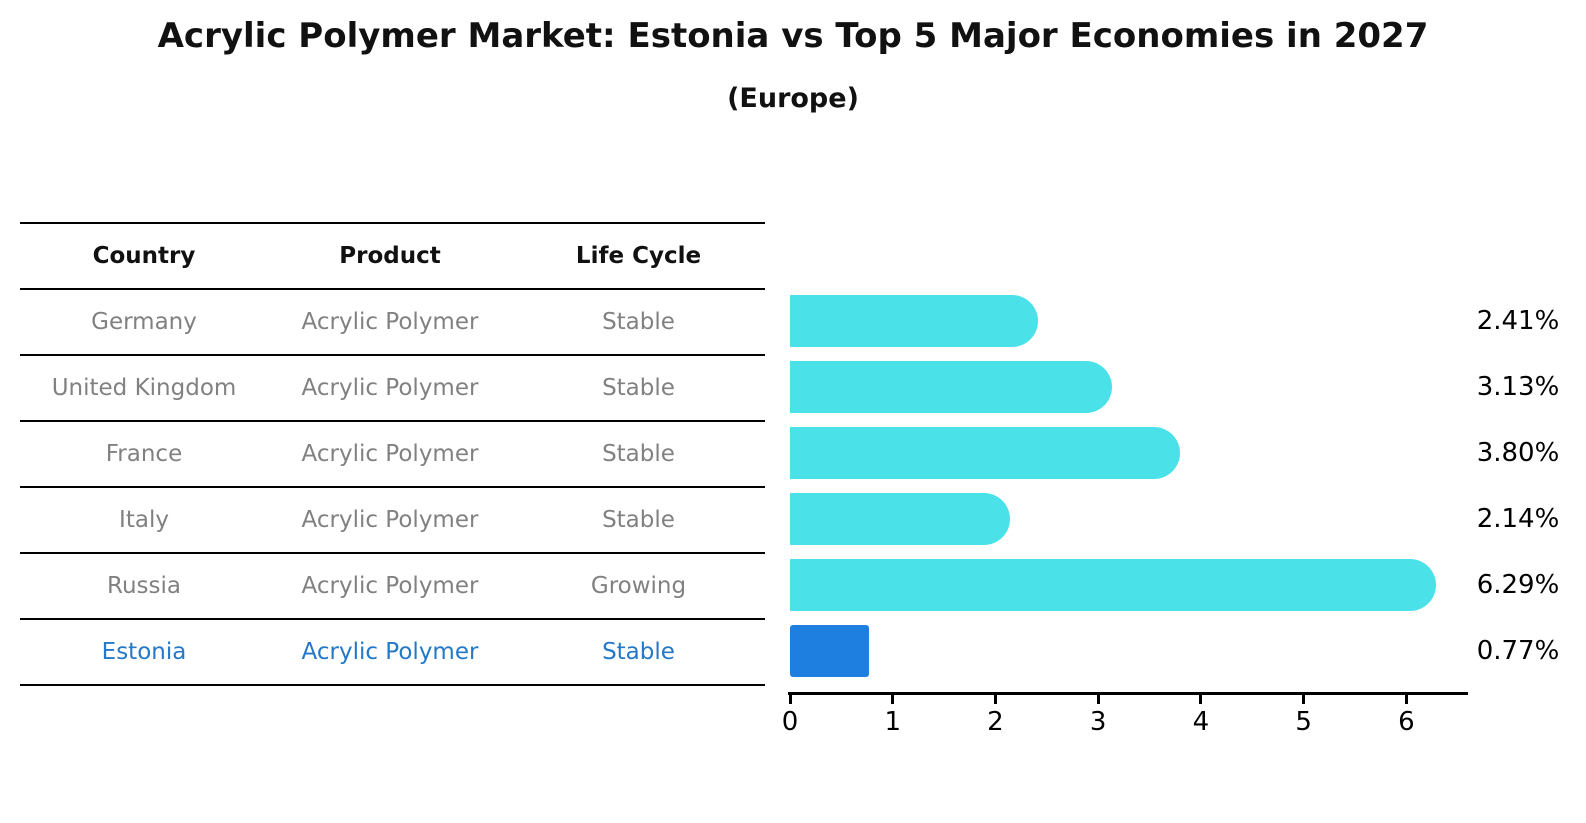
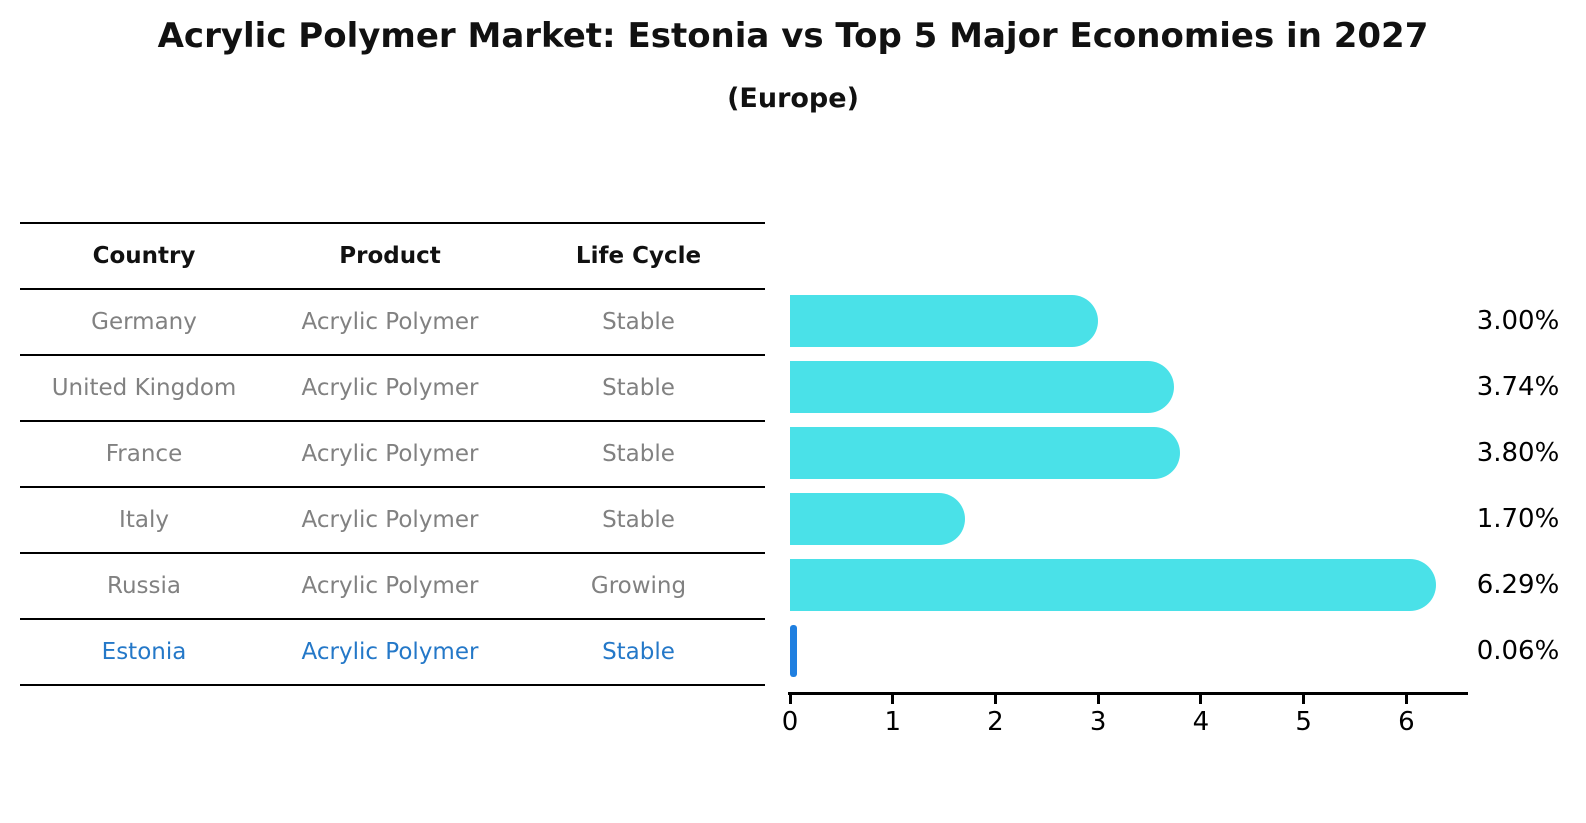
Germany: 2.41% -> 3.00%
United Kingdom: 3.13% -> 3.74%
Italy: 2.14% -> 1.70%
Estonia: 0.77% -> 0.06%
